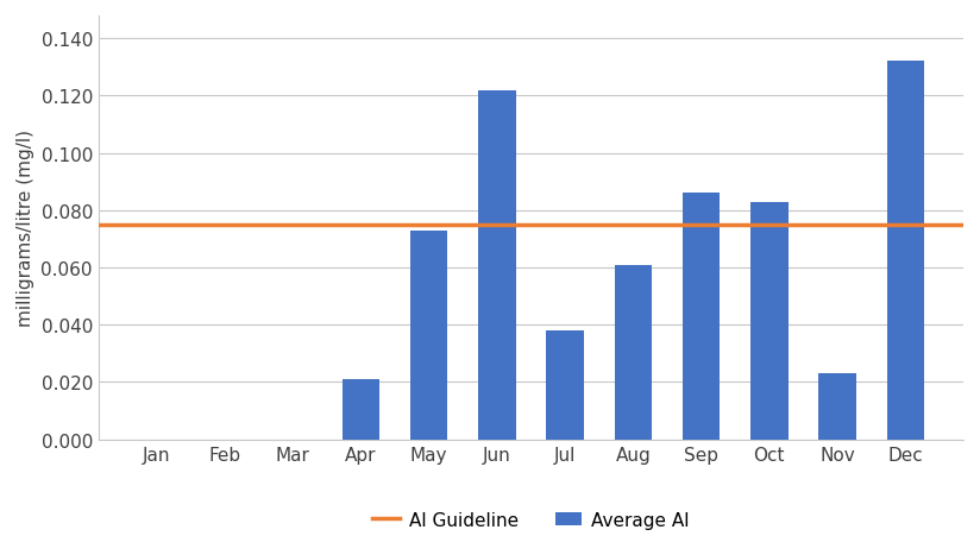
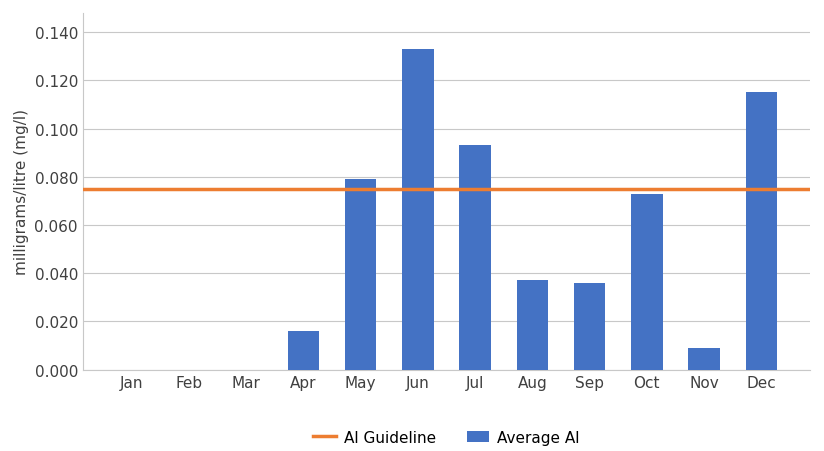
Apr: 0.021 -> 0.016
May: 0.073 -> 0.079
Jun: 0.122 -> 0.133
Jul: 0.038 -> 0.093
Aug: 0.061 -> 0.037
Sep: 0.086 -> 0.036
Oct: 0.083 -> 0.073
Nov: 0.023 -> 0.009
Dec: 0.132 -> 0.115
